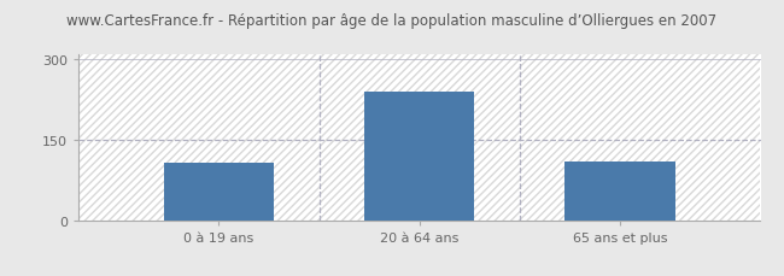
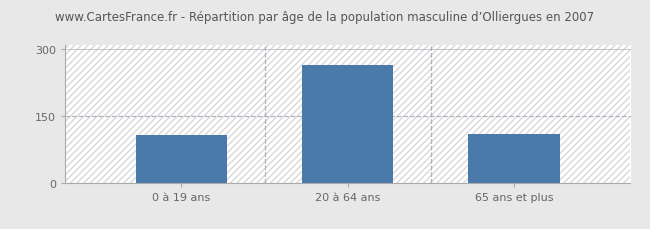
20 à 64 ans: 241 -> 265
